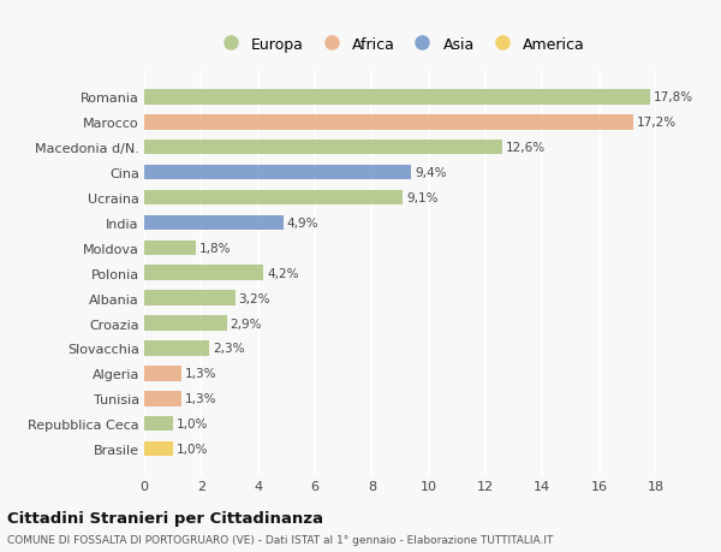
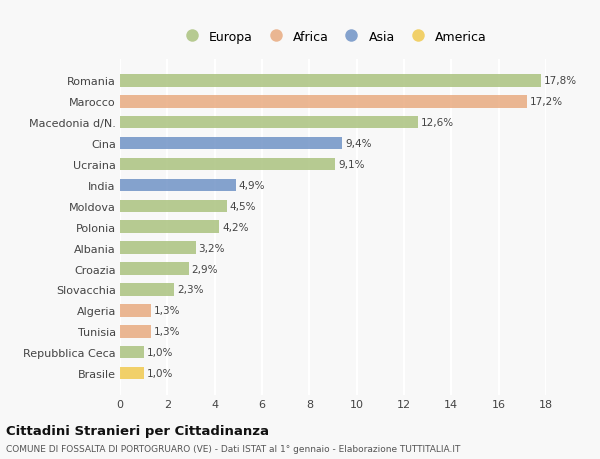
Moldova: 1,8% -> 4,5%
